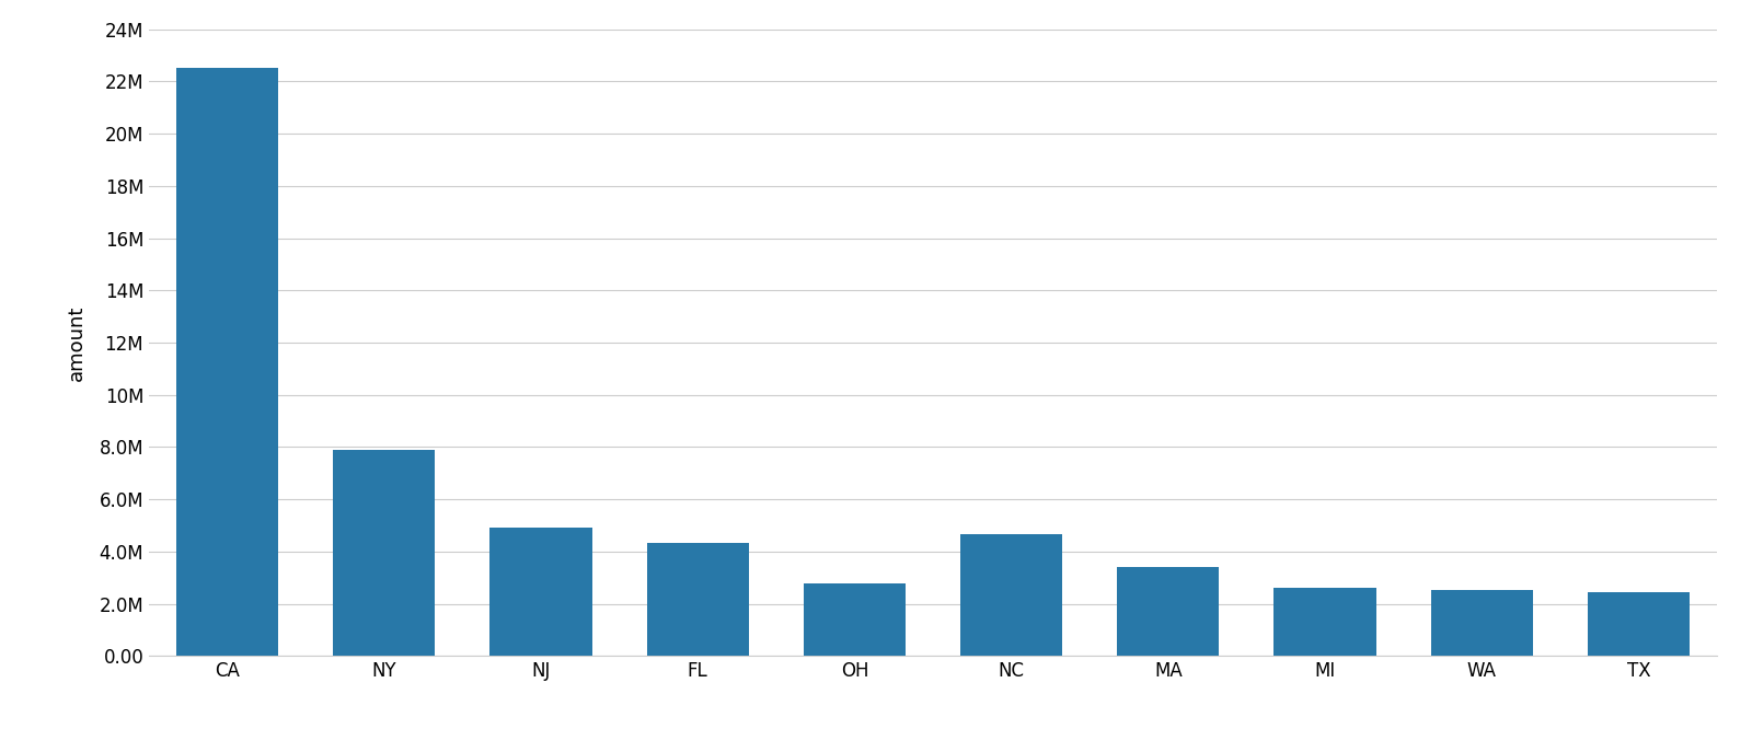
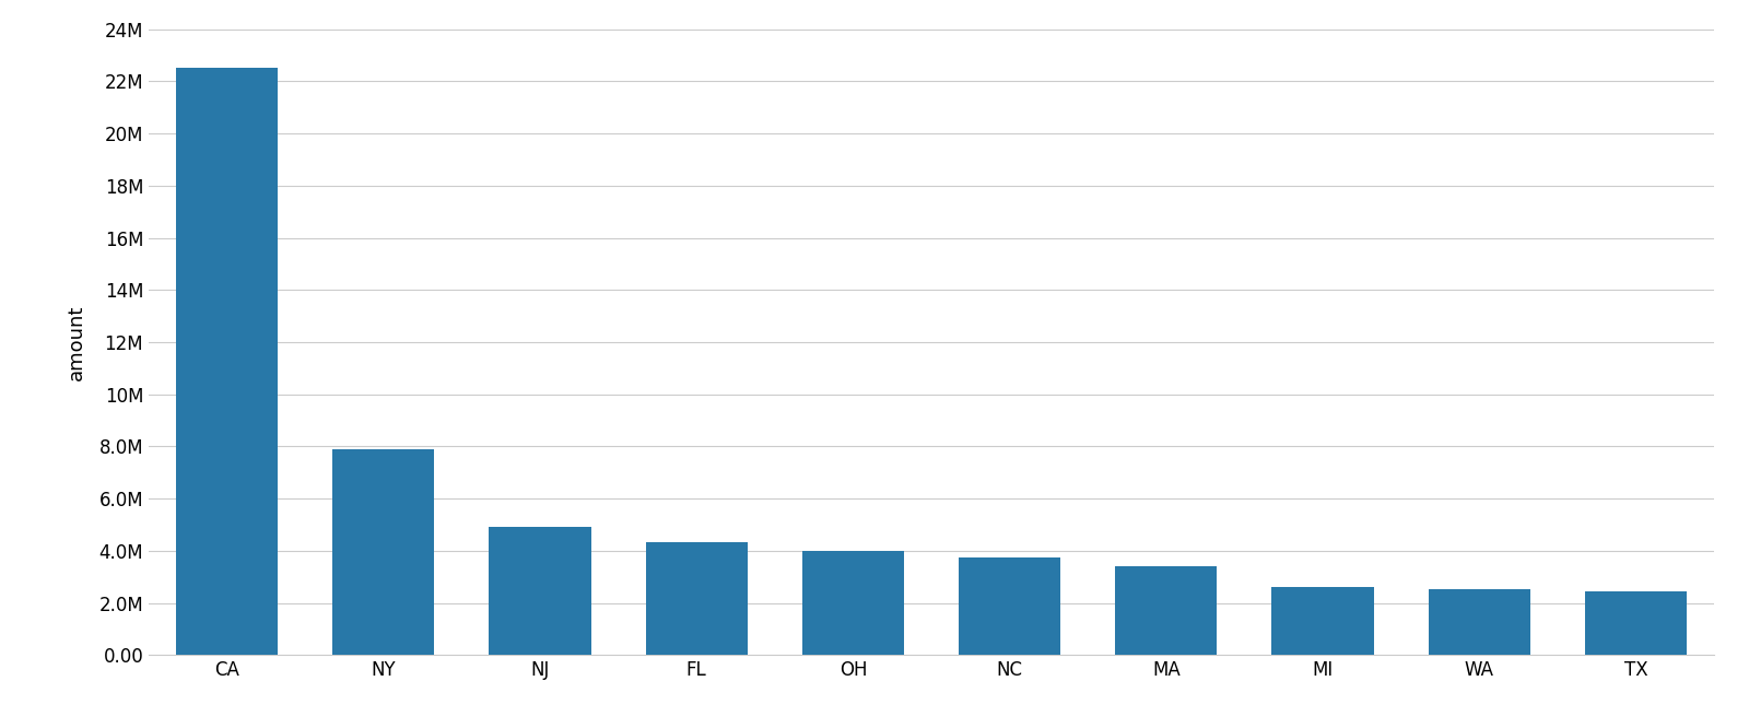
OH: 2.80M -> 4.00M
NC: 4.65M -> 3.75M
